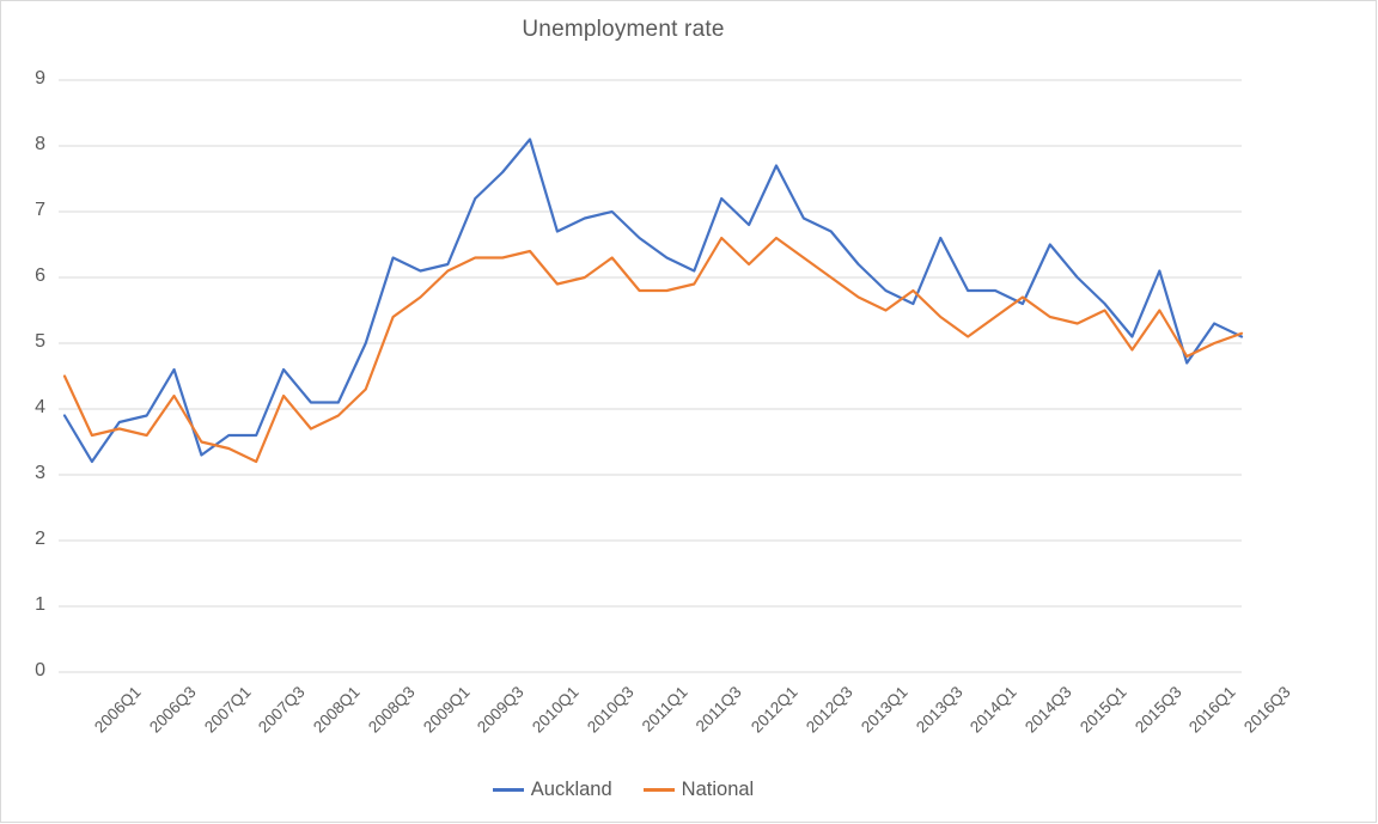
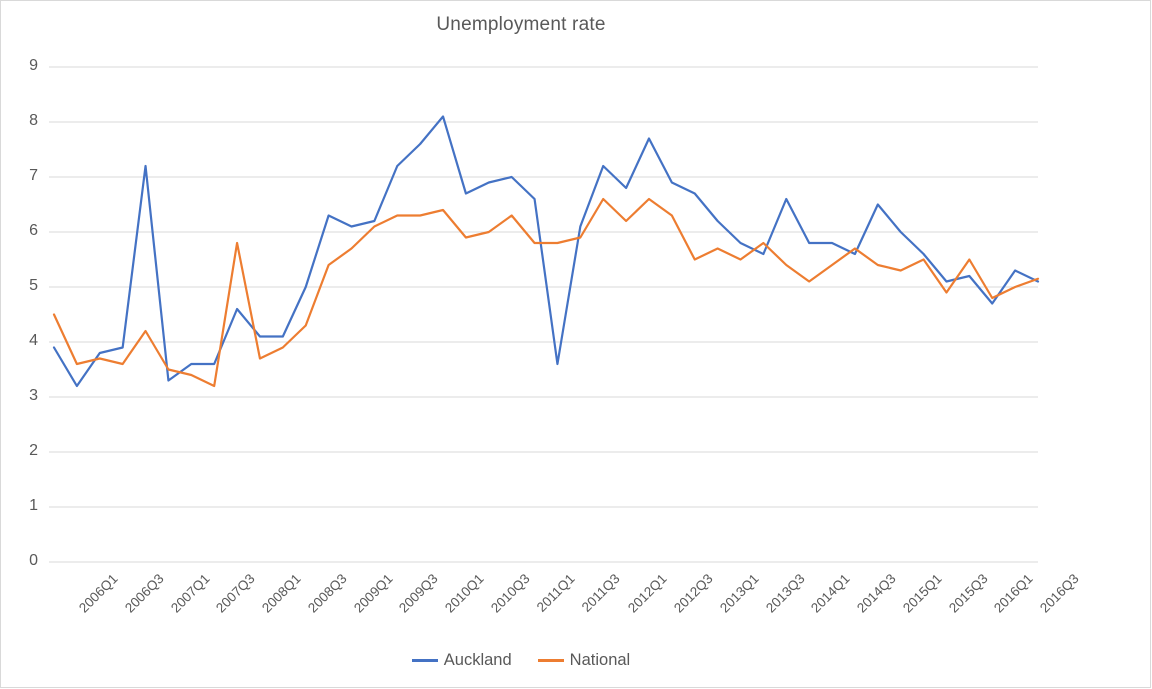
Auckland/2007Q1: 4.6 -> 7.2
National/2008Q1: 4.2 -> 5.8
Auckland/2011Q3: 6.3 -> 3.6
National/2013Q1: 6.0 -> 5.5
Auckland/2016Q1: 6.1 -> 5.2
